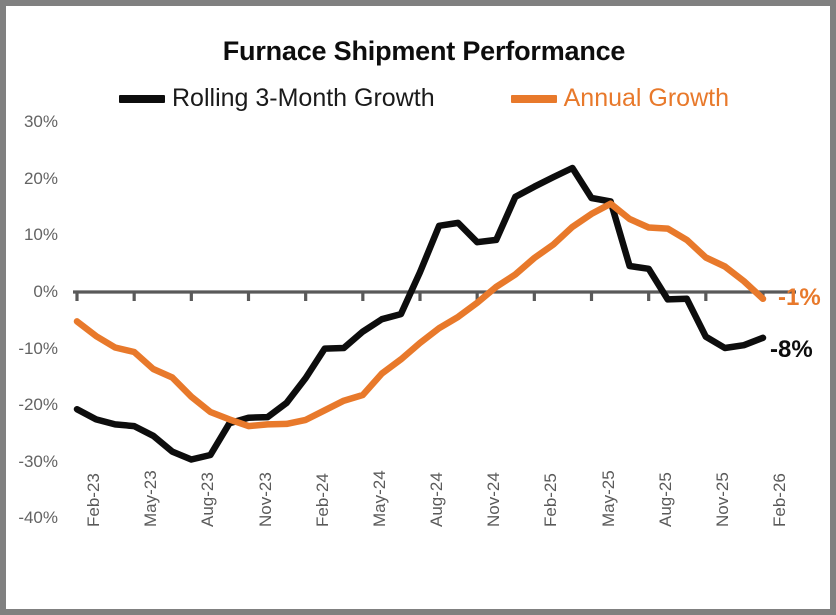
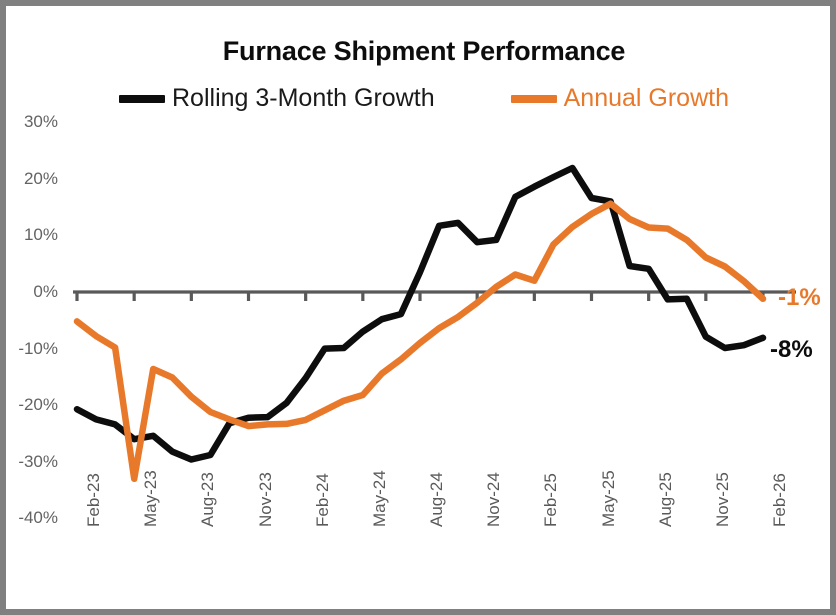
Rolling 3-Month Growth/May-23: -24% -> -26%
Annual Growth/May-23: -11% -> -33%
Annual Growth/Feb-25: 6% -> 2%
